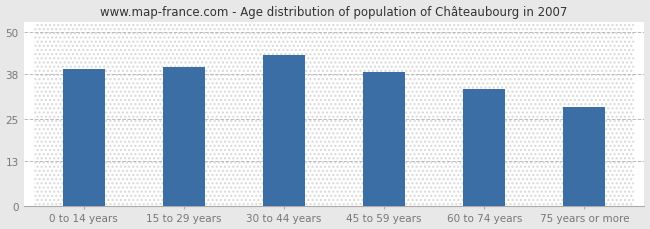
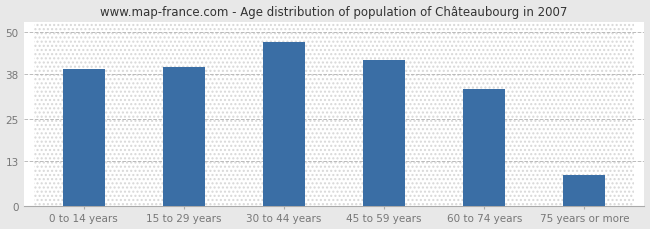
30 to 44 years: 43.5 -> 47.2
45 to 59 years: 38.5 -> 41.8
75 years or more: 28.5 -> 8.8
